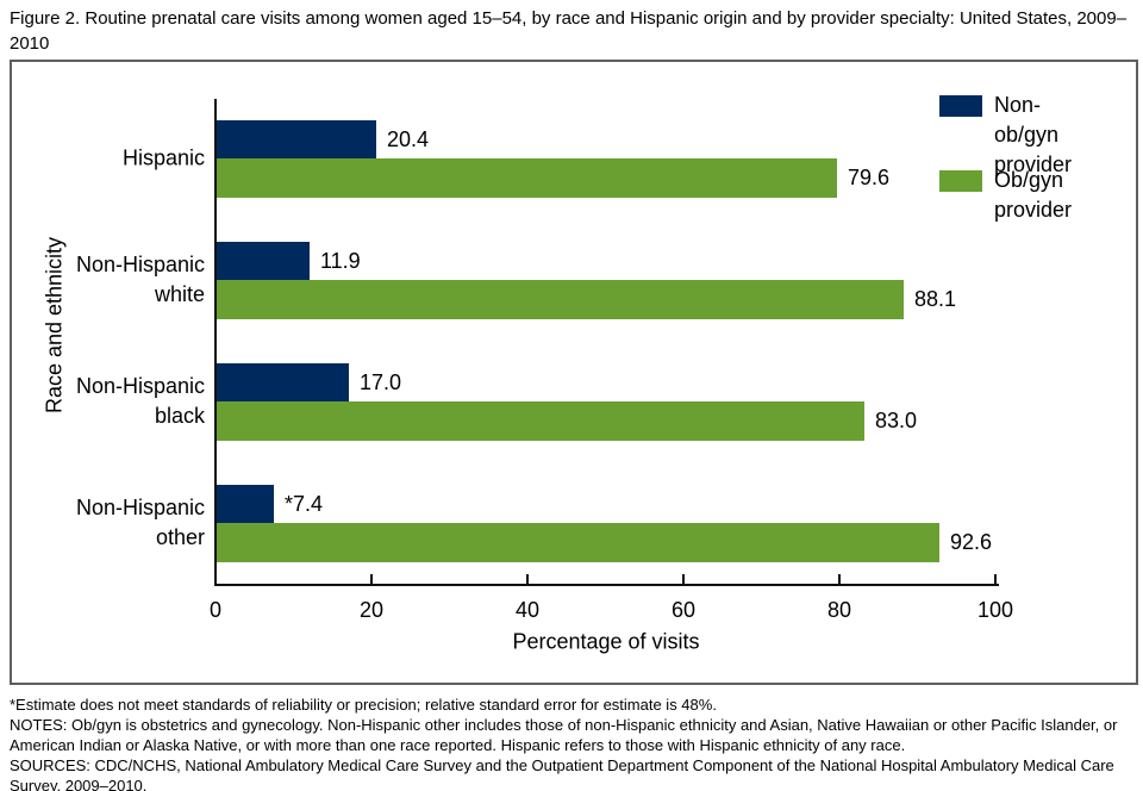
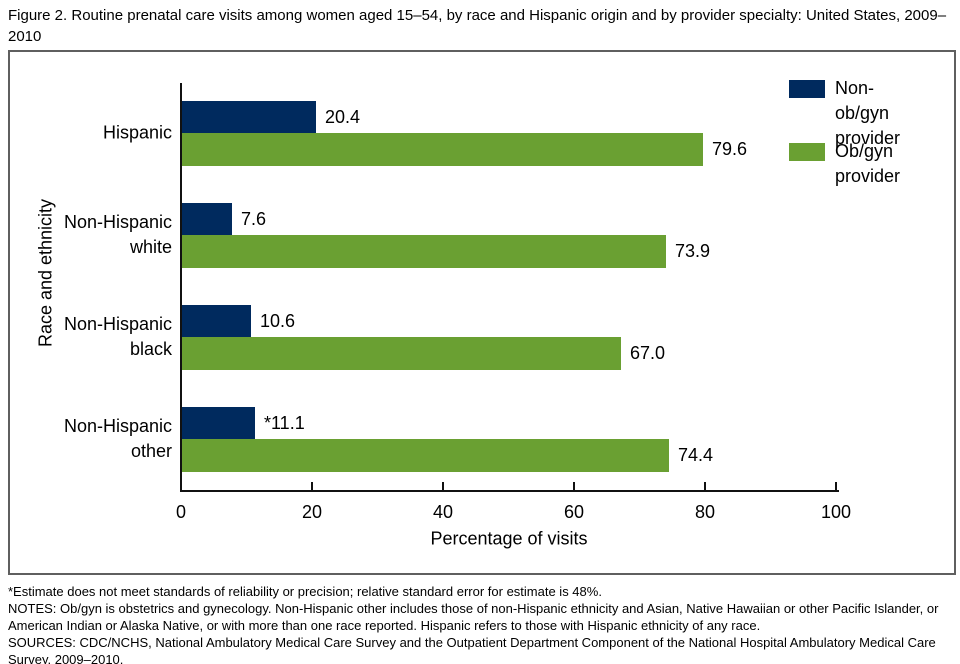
Non-ob/gyn provider/Non-Hispanic white: 11.9 -> 7.6
Ob/gyn provider/Non-Hispanic white: 88.1 -> 73.9
Non-ob/gyn provider/Non-Hispanic black: 17.0 -> 10.6
Ob/gyn provider/Non-Hispanic black: 83.0 -> 67.0
Non-ob/gyn provider/Non-Hispanic other: 7.4 -> 11.1
Ob/gyn provider/Non-Hispanic other: 92.6 -> 74.4
